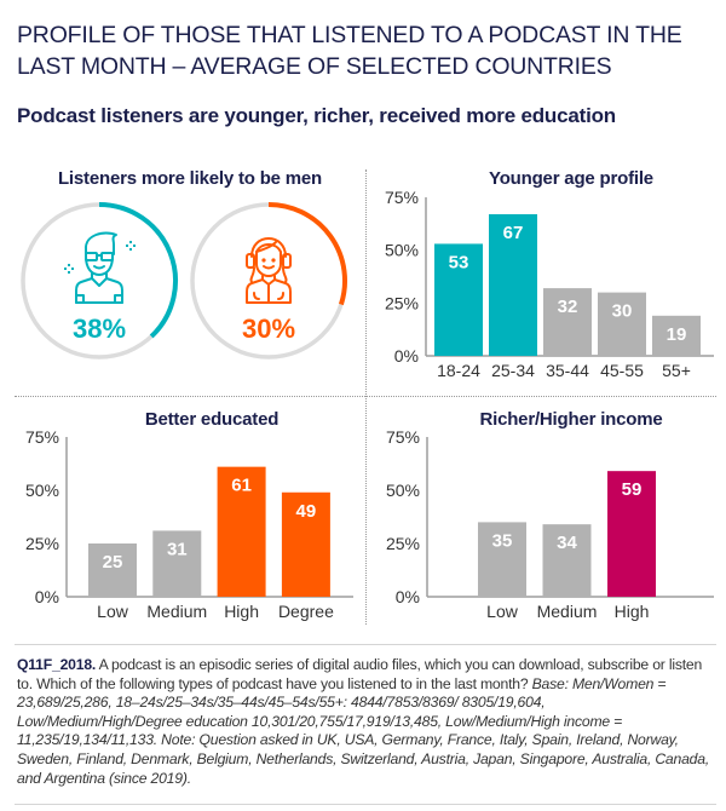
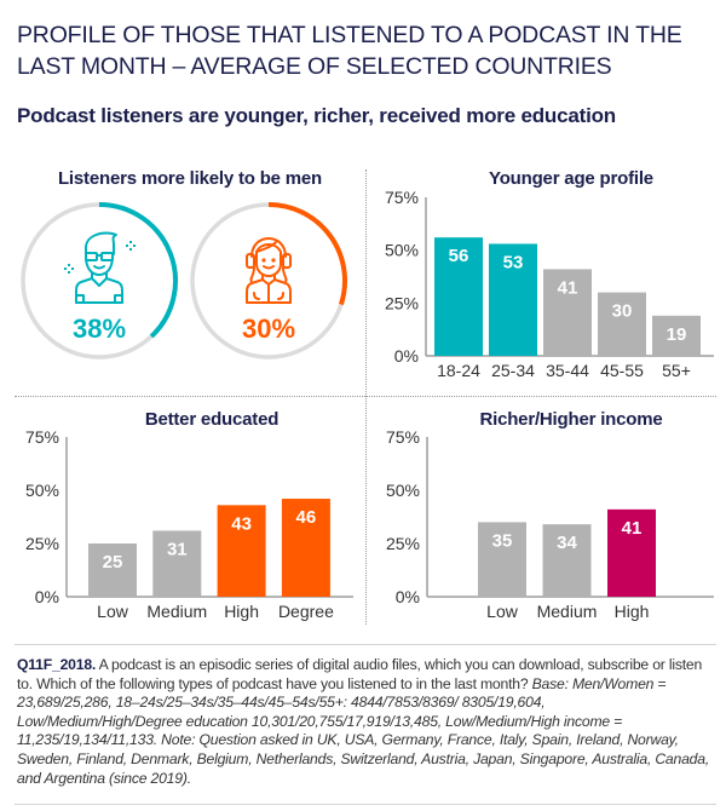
Younger age profile/18-24: 53 -> 56
Younger age profile/25-34: 67 -> 53
Younger age profile/35-44: 32 -> 41
Better educated/High: 61 -> 43
Better educated/Degree: 49 -> 46
Richer/Higher income/High: 59 -> 41
